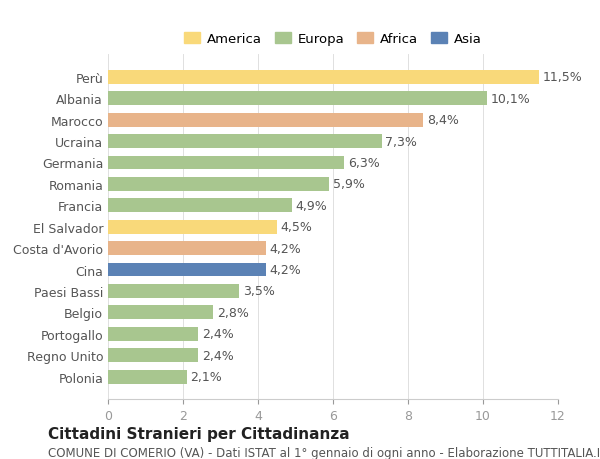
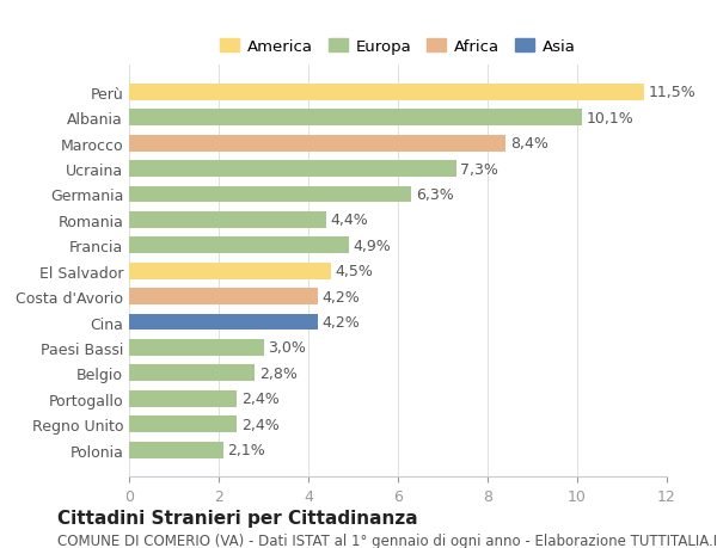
Romania: 5,9% -> 4,4%
Paesi Bassi: 3,5% -> 3,0%
